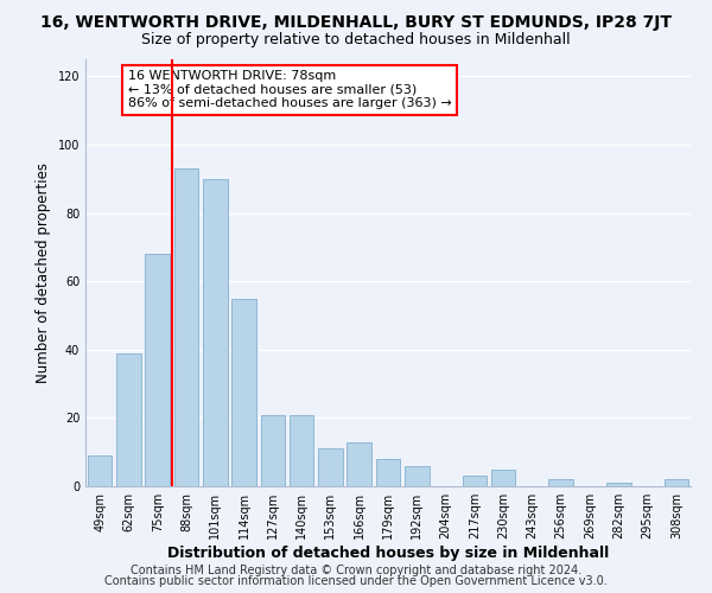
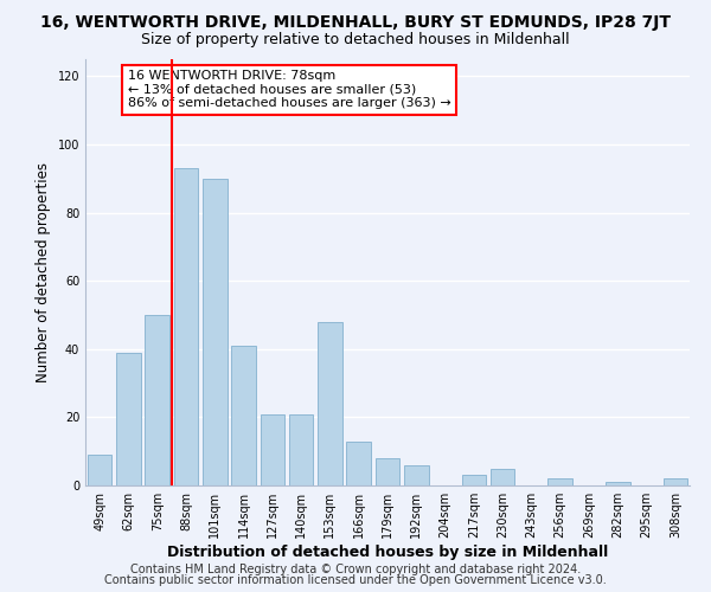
75sqm: 68 -> 50
114sqm: 55 -> 41
153sqm: 11 -> 48
